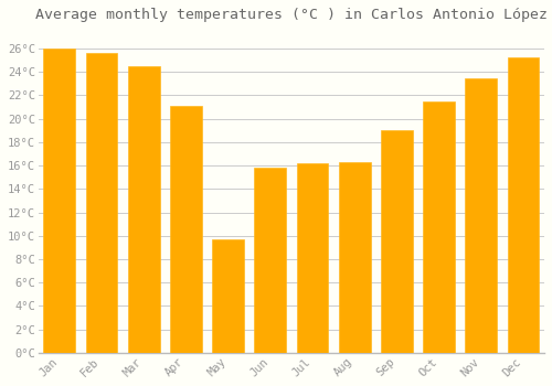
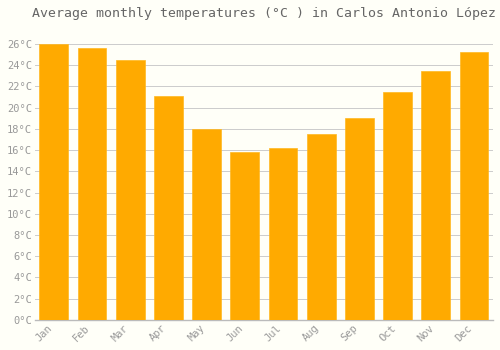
May: 9.7°C -> 18.0°C
Aug: 16.3°C -> 17.5°C
